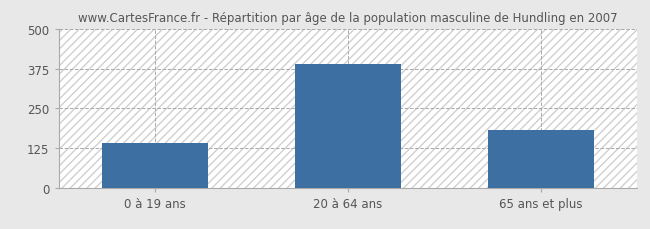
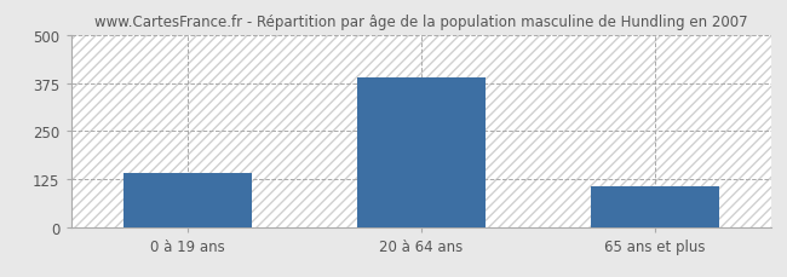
65 ans et plus: 180 -> 105
